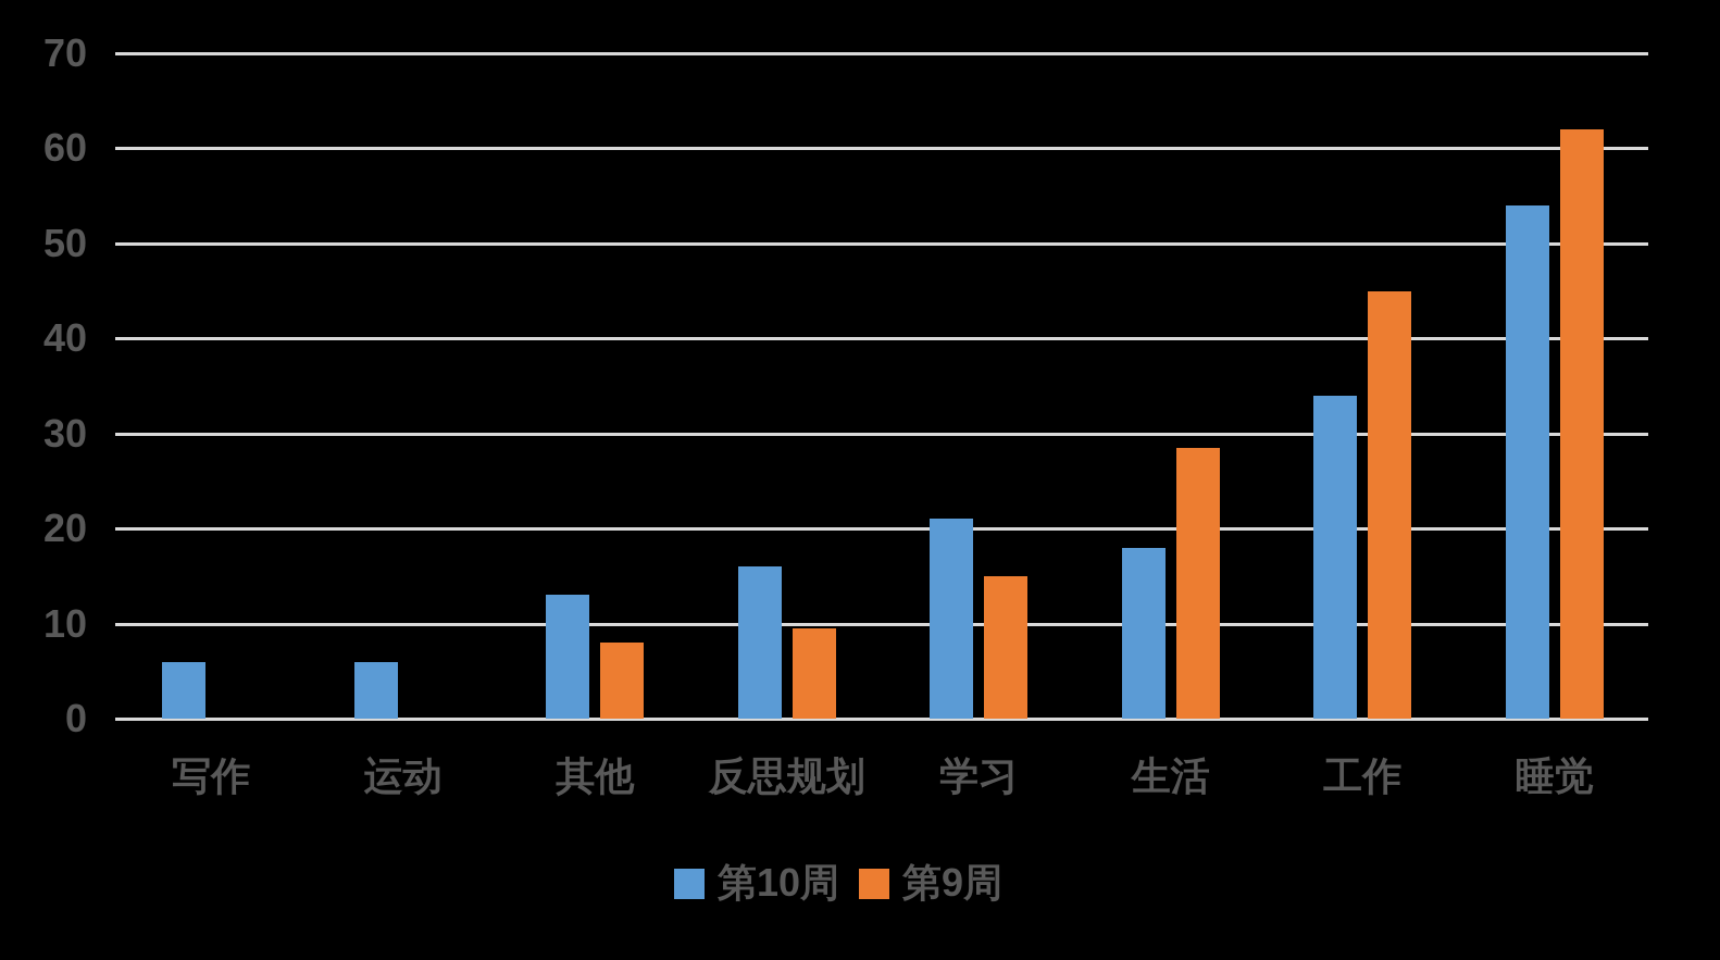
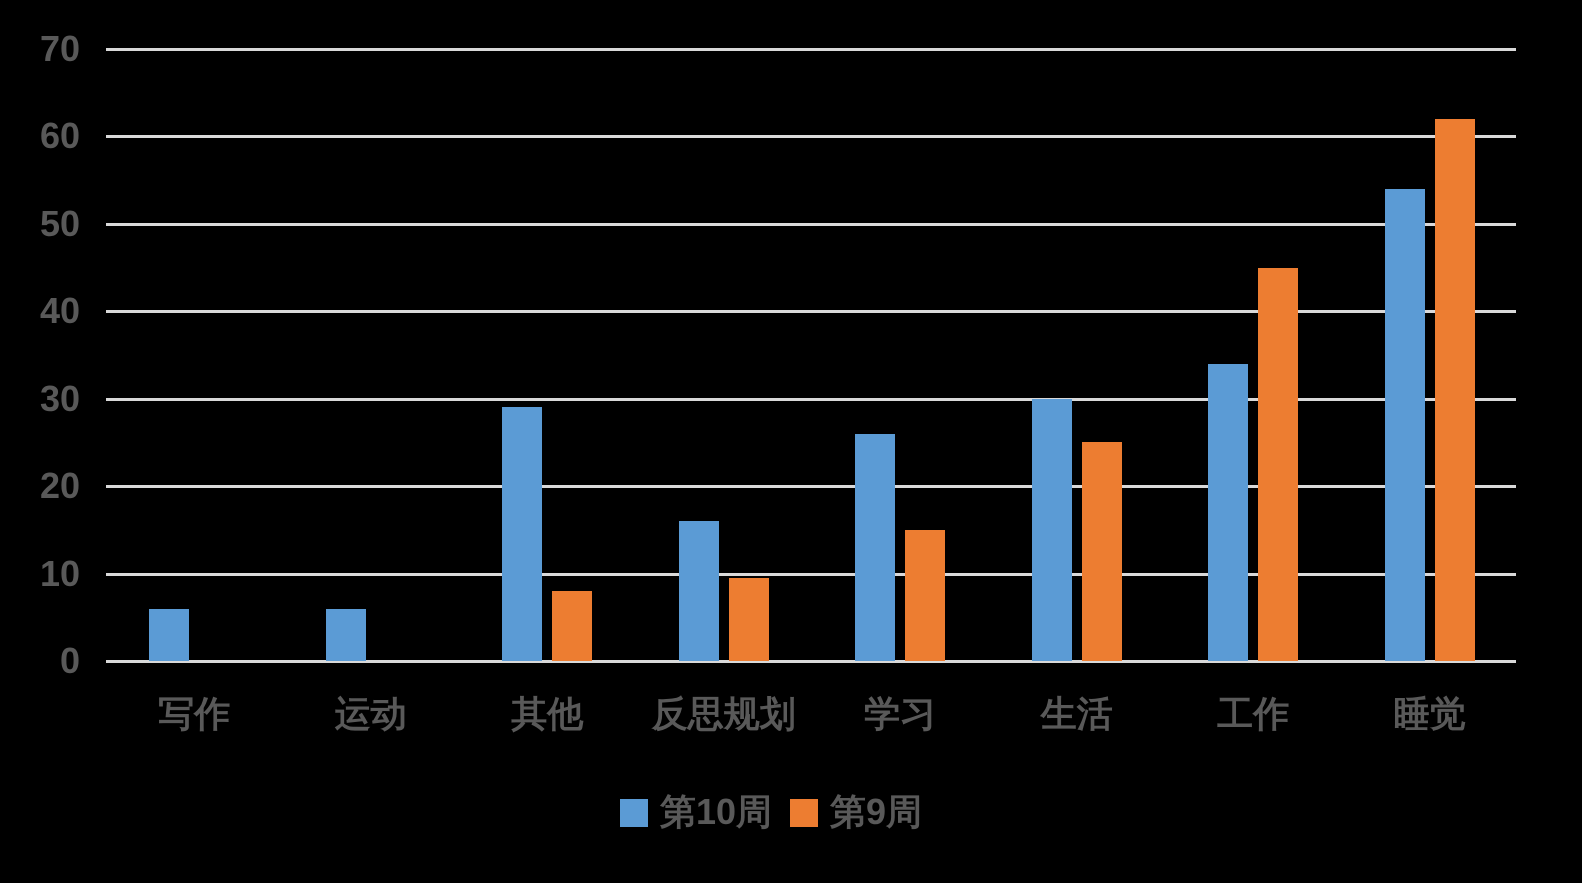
第10周/其他: 13 -> 29
第10周/学习: 21 -> 26
第10周/生活: 18 -> 30
第9周/生活: 28 -> 25
